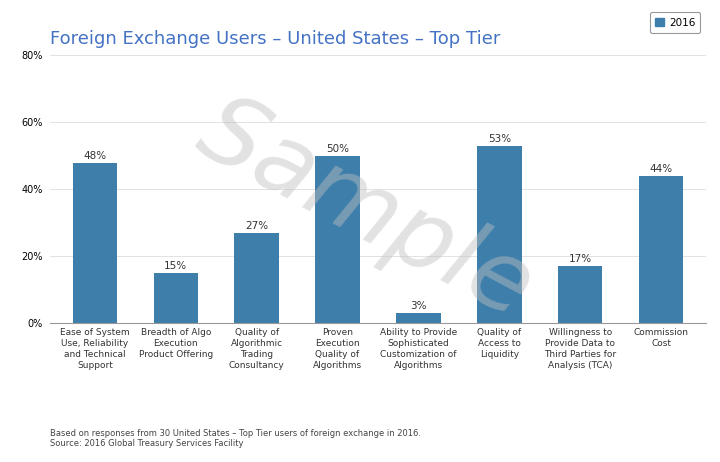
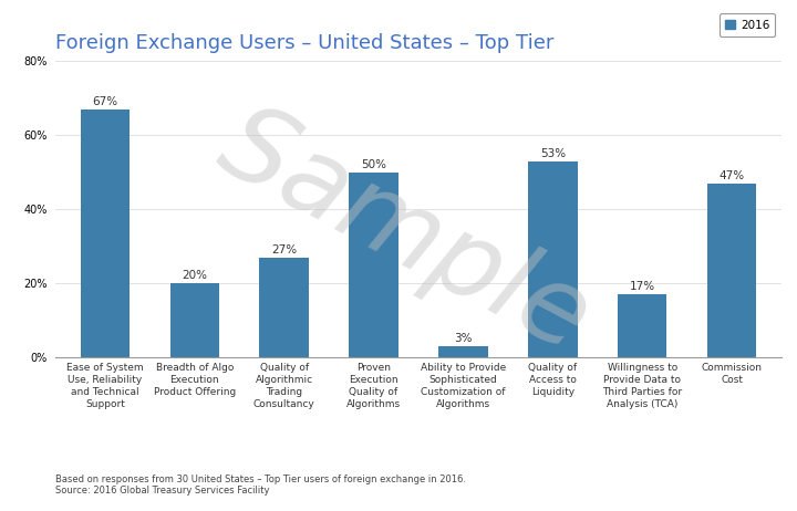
Ease of System Use, Reliability and Technical Support: 48% -> 67%
Breadth of Algo Execution Product Offering: 15% -> 20%
Commission Cost: 44% -> 47%
